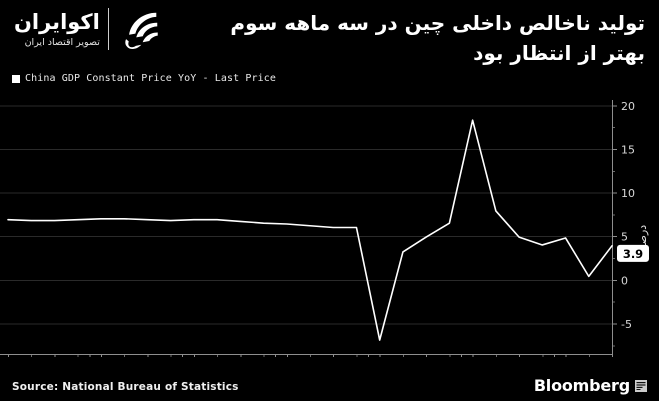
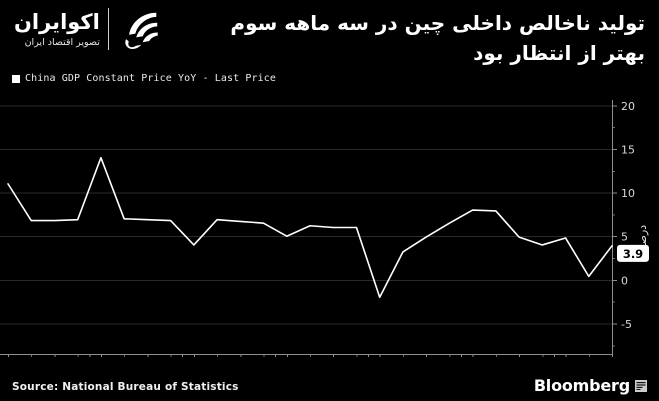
2016 Q1: 7 -> 11
2017 Q1: 7 -> 14
2018 Q1: 7 -> 4
2019 Q1: 6 -> 5
2020 Q1: -7 -> -2
2021 Q1: 18 -> 8
